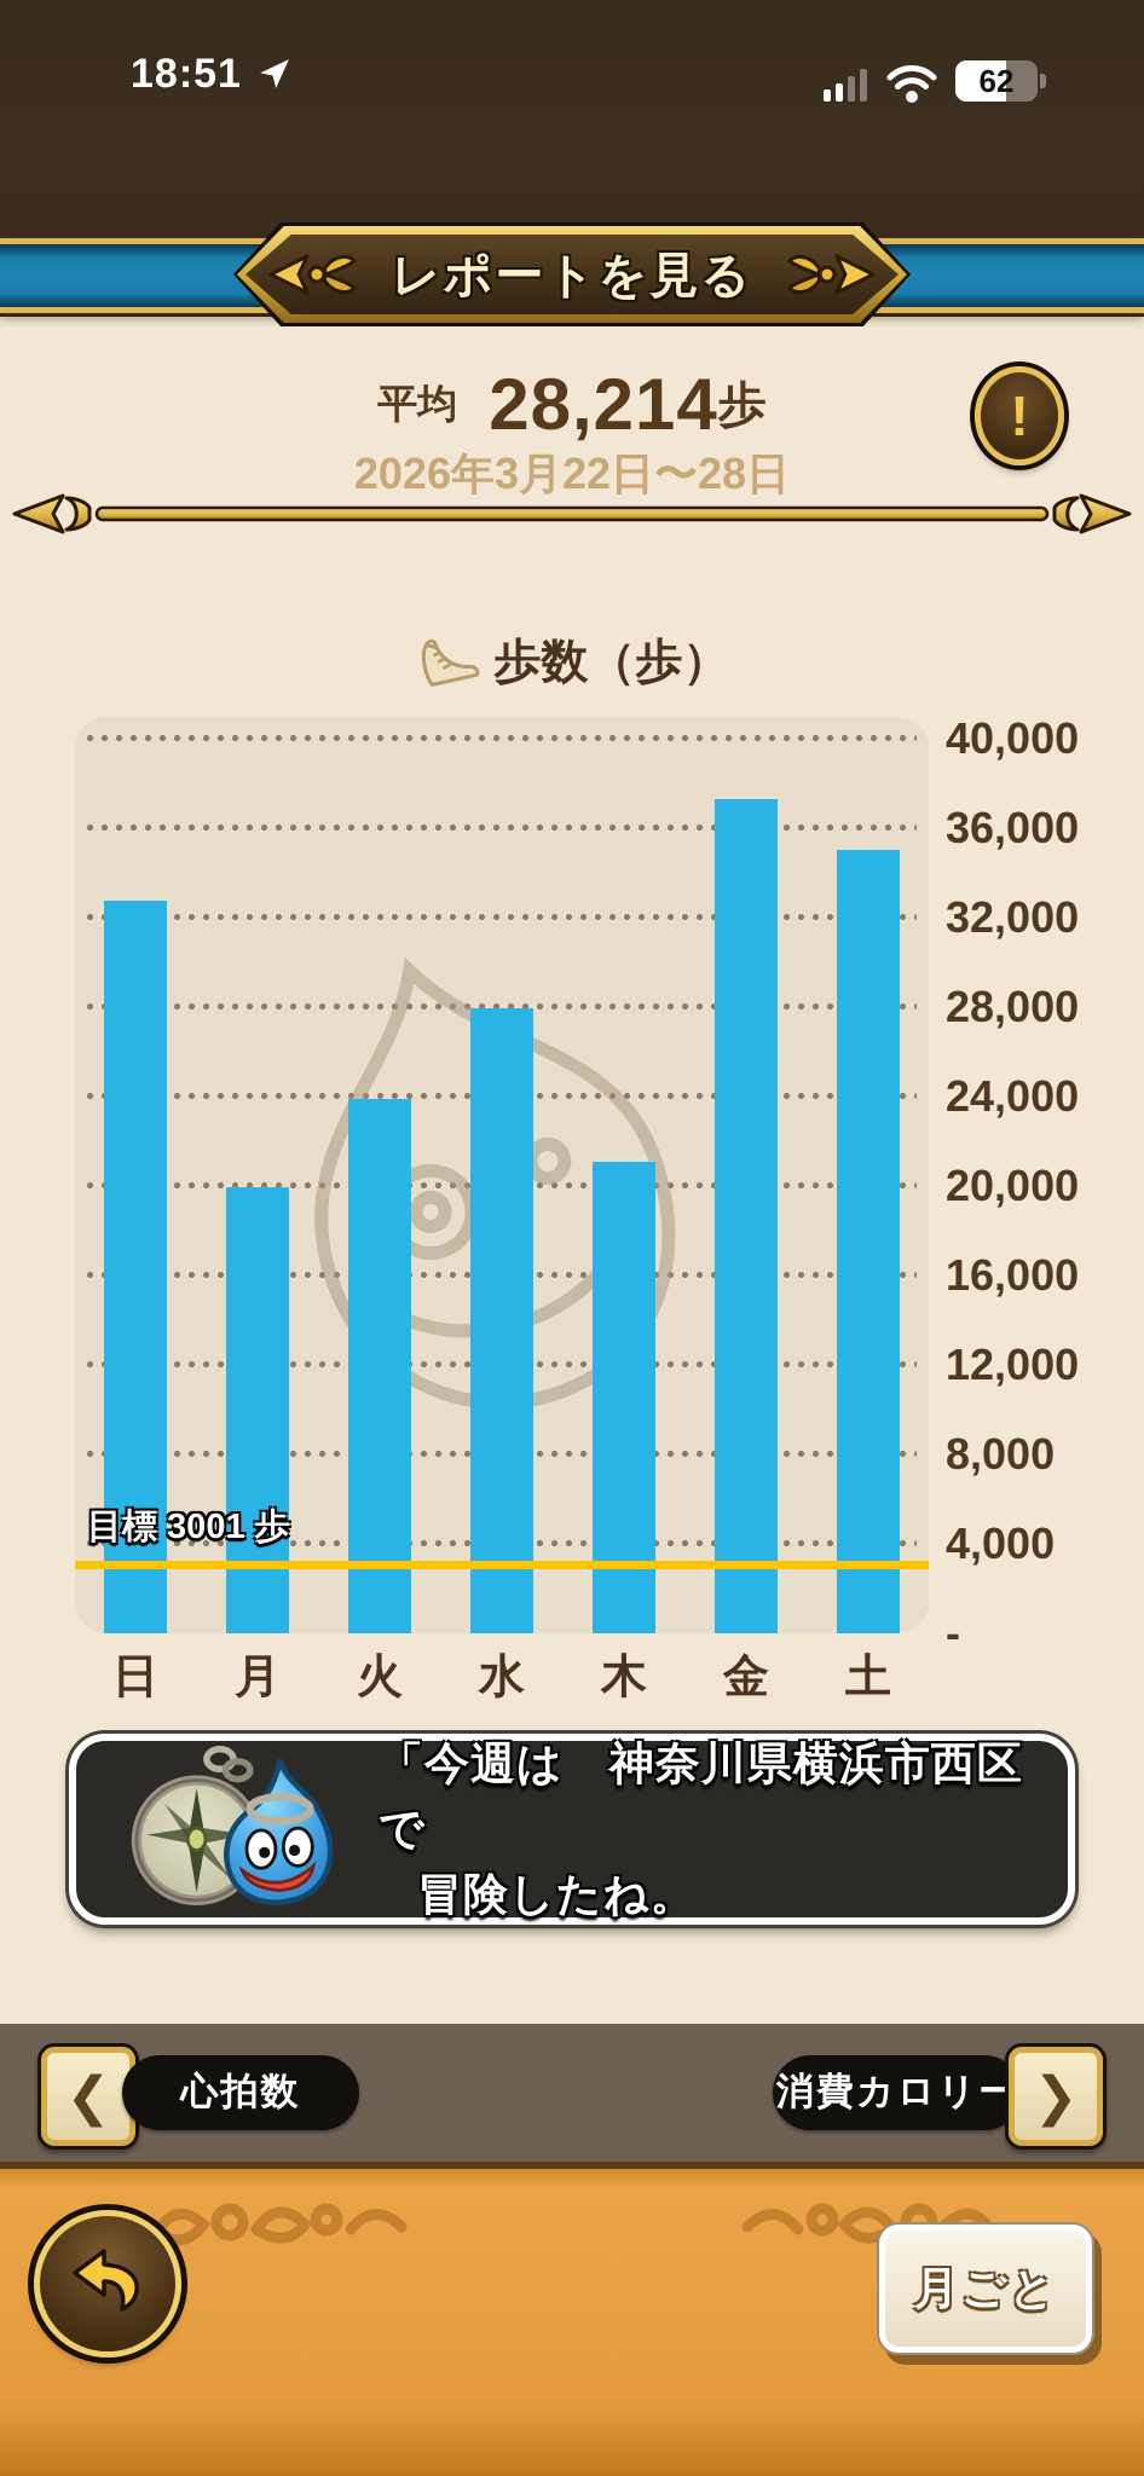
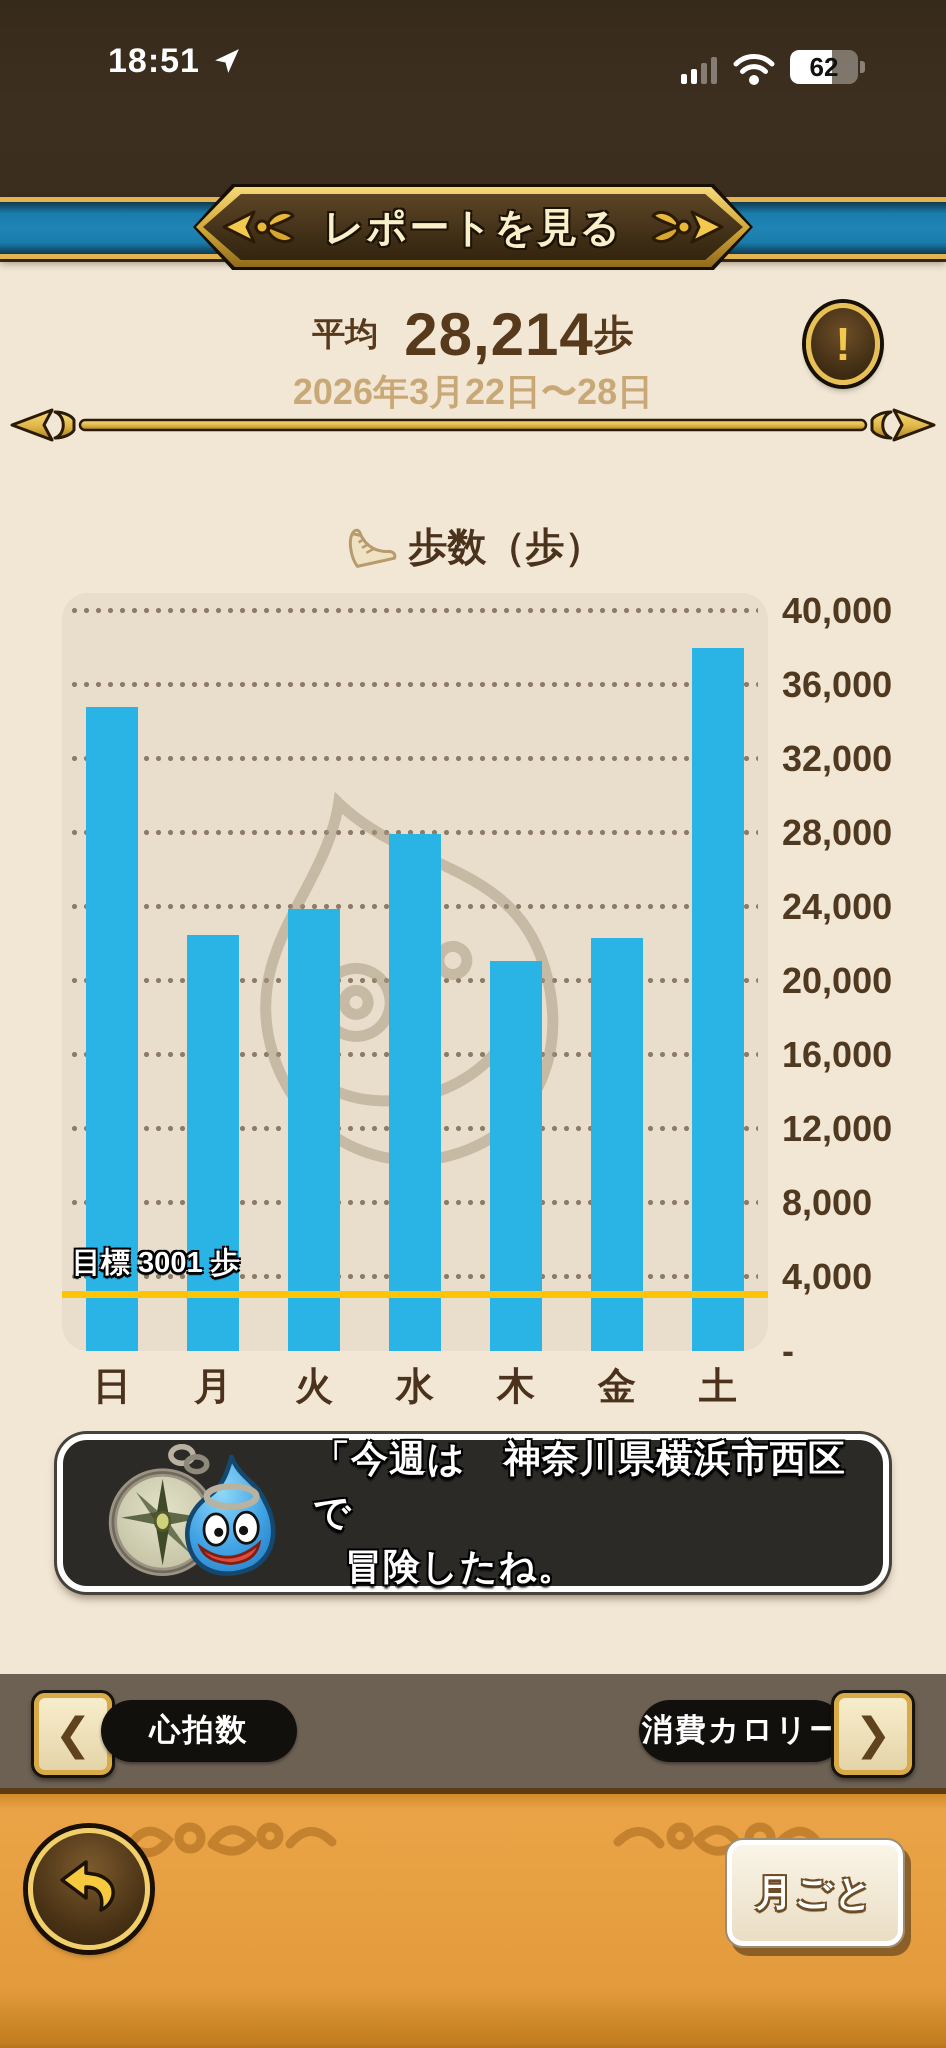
日: 32800 -> 34800
月: 20000 -> 22500
金: 37300 -> 22300
土: 35000 -> 38000
